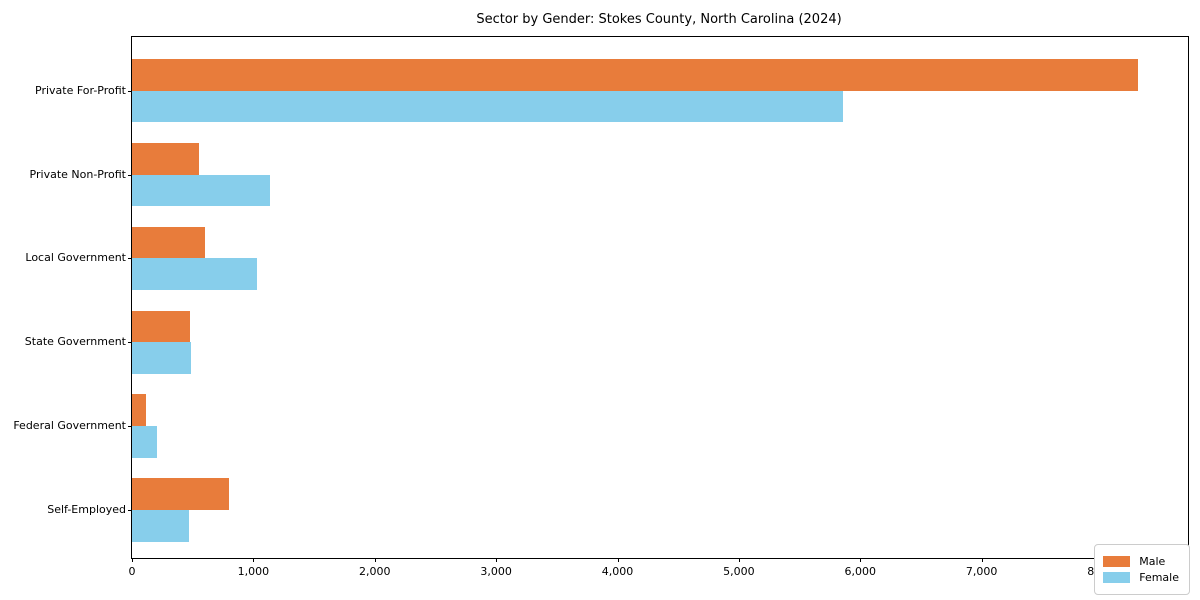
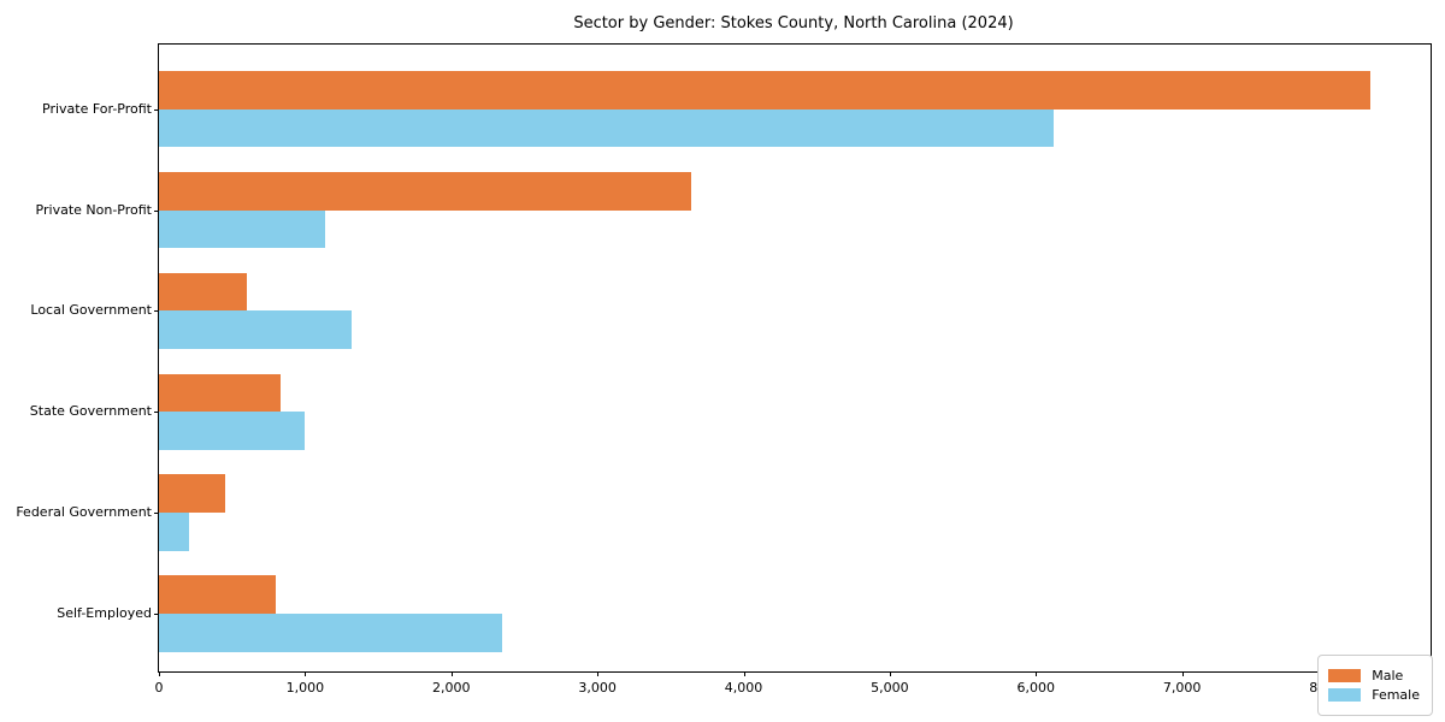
Female/Private For-Profit: 5860 -> 6120
Male/Private Non-Profit: 550 -> 3640
Female/Local Government: 1030 -> 1320
Male/State Government: 480 -> 830
Female/State Government: 490 -> 1000
Male/Federal Government: 120 -> 450
Female/Self-Employed: 470 -> 2350
